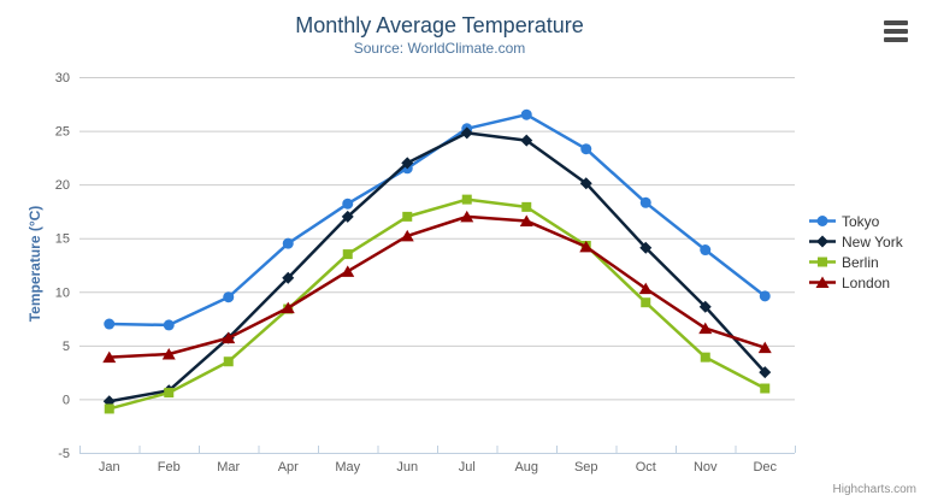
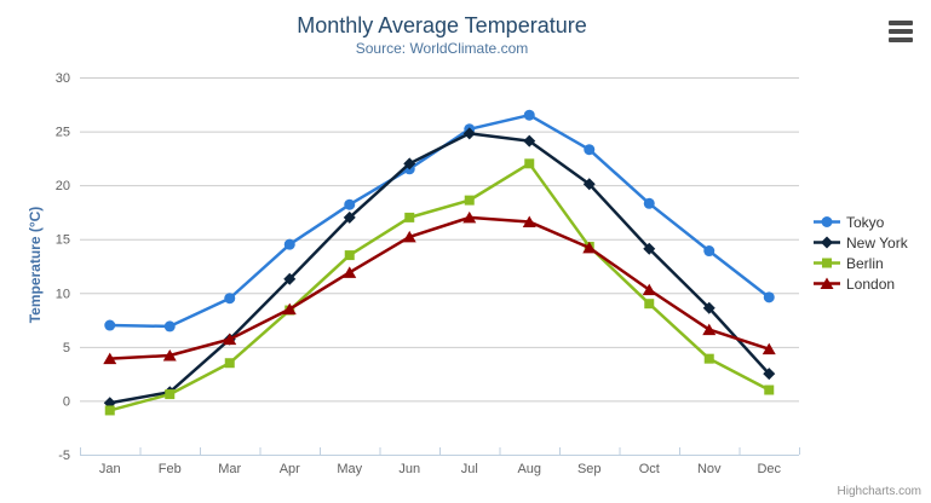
Berlin/Aug: 18 -> 22
